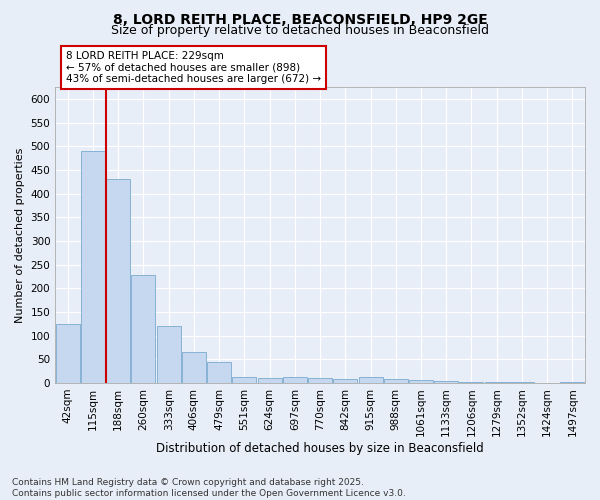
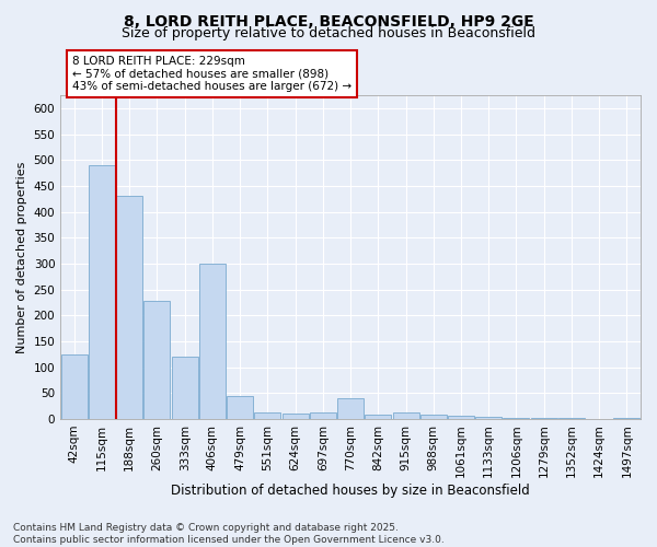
406sqm: 65 -> 300
770sqm: 11 -> 40
